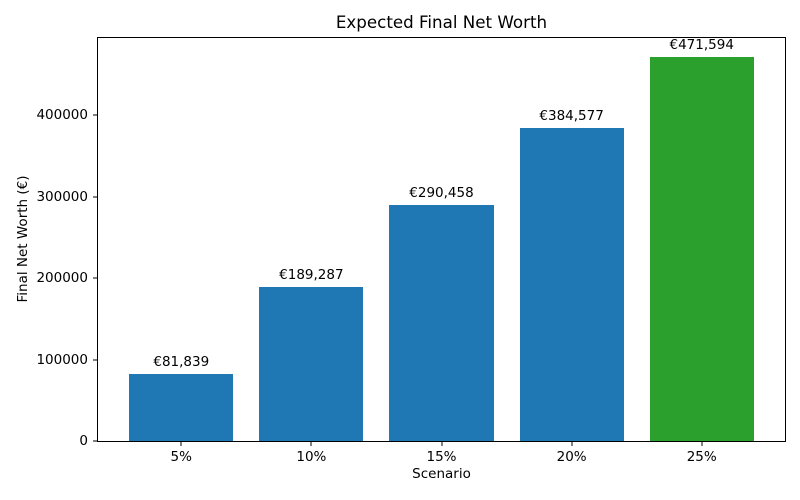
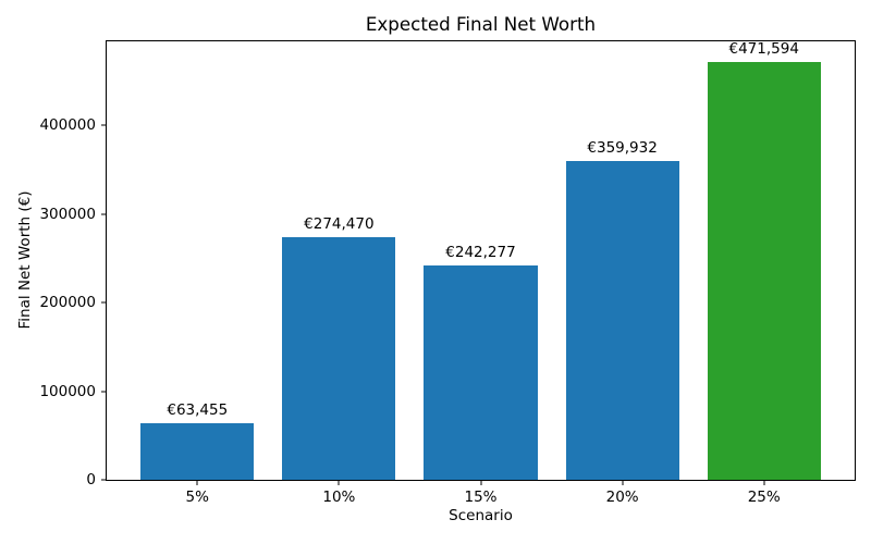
5%: €81,839 -> €63,455
10%: €189,287 -> €274,470
15%: €290,458 -> €242,277
20%: €384,577 -> €359,932
